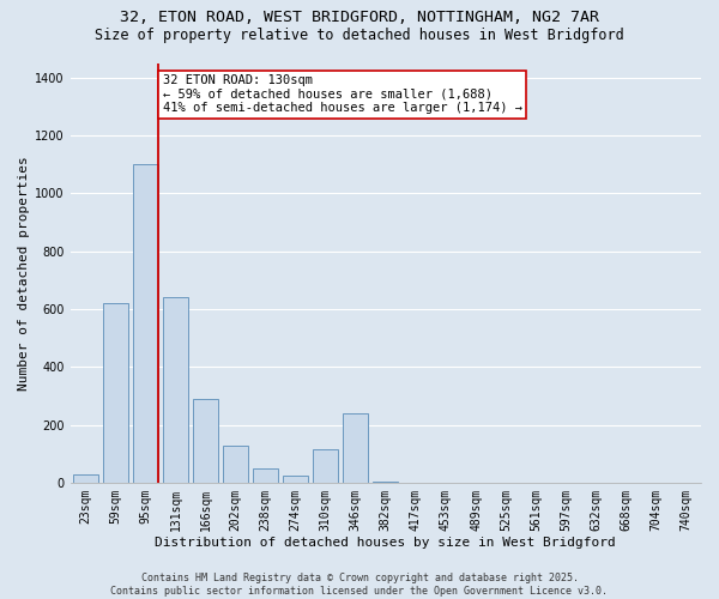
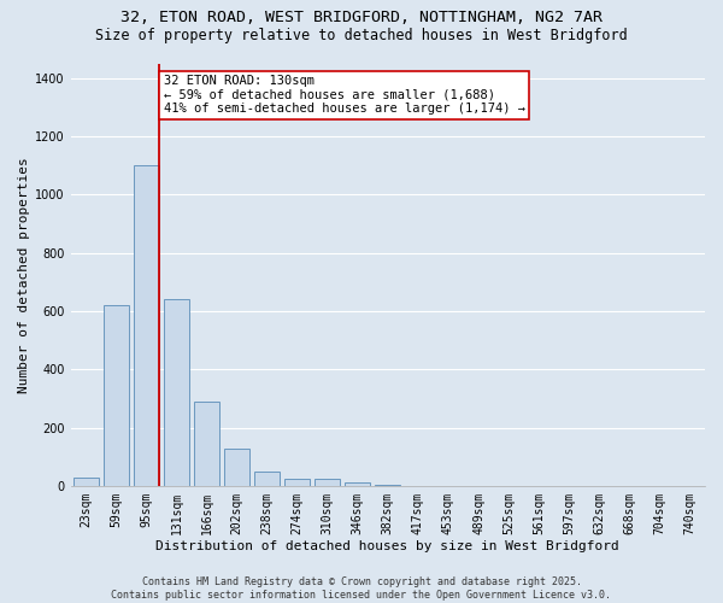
310sqm: 115 -> 25
346sqm: 240 -> 15
